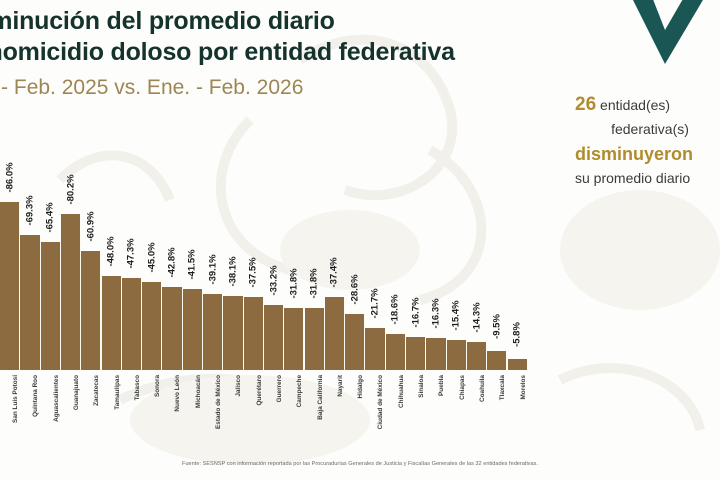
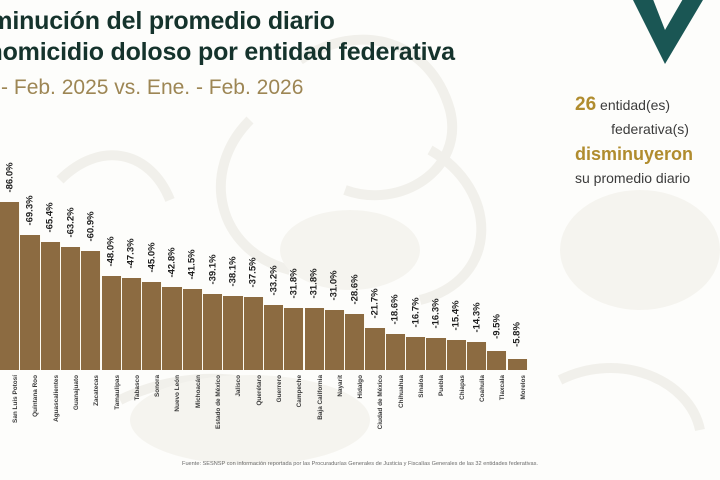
Guanajuato: -80.2% -> -63.2%
Nayarit: -37.4% -> -31.0%
